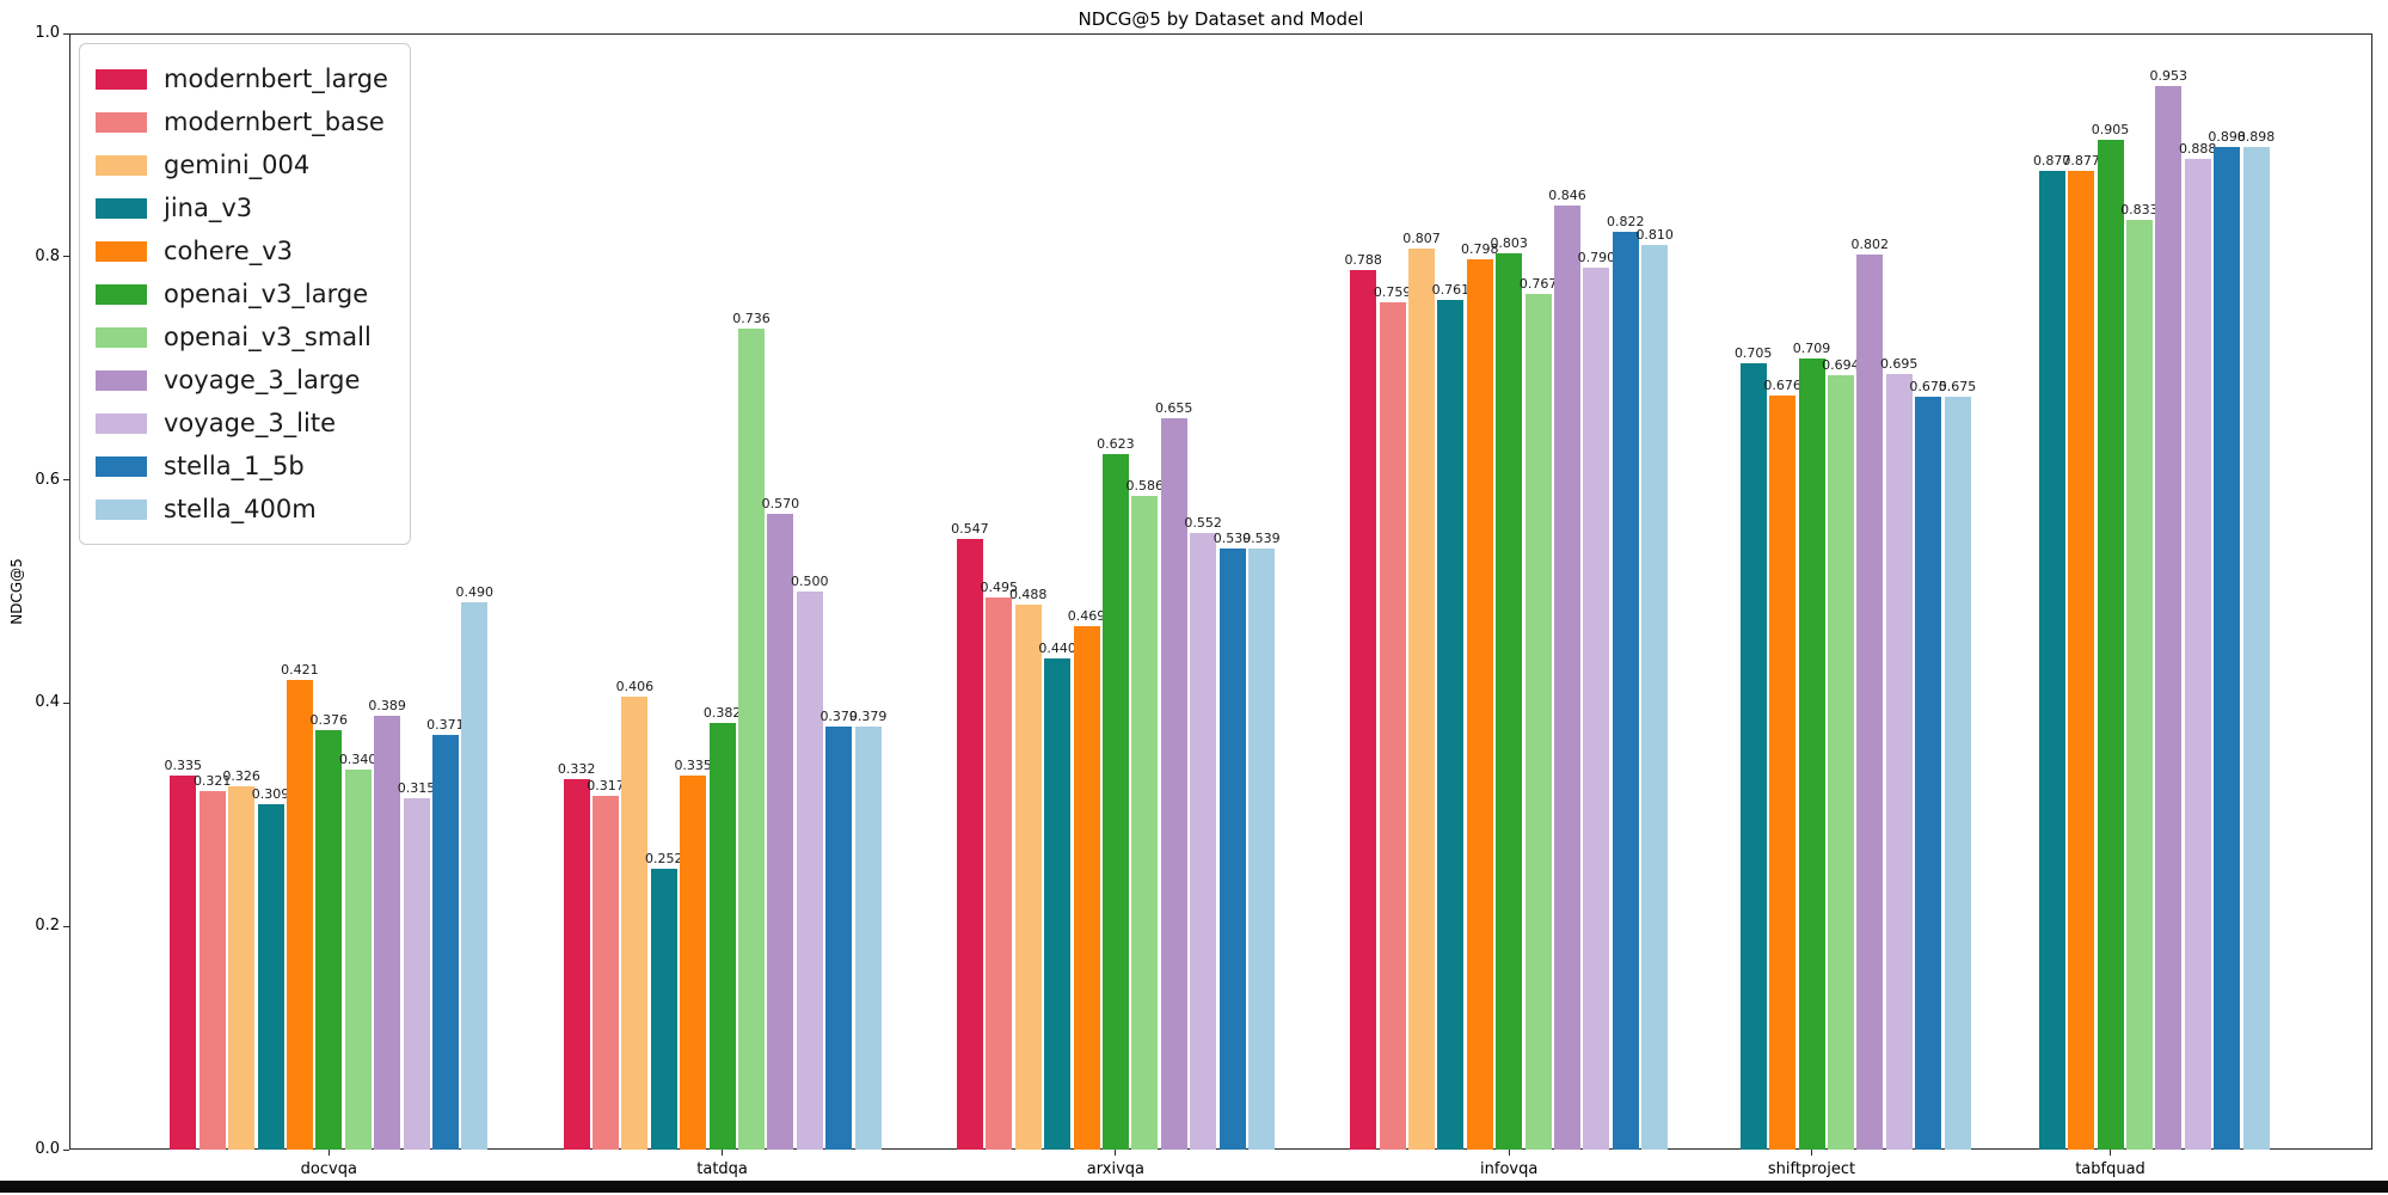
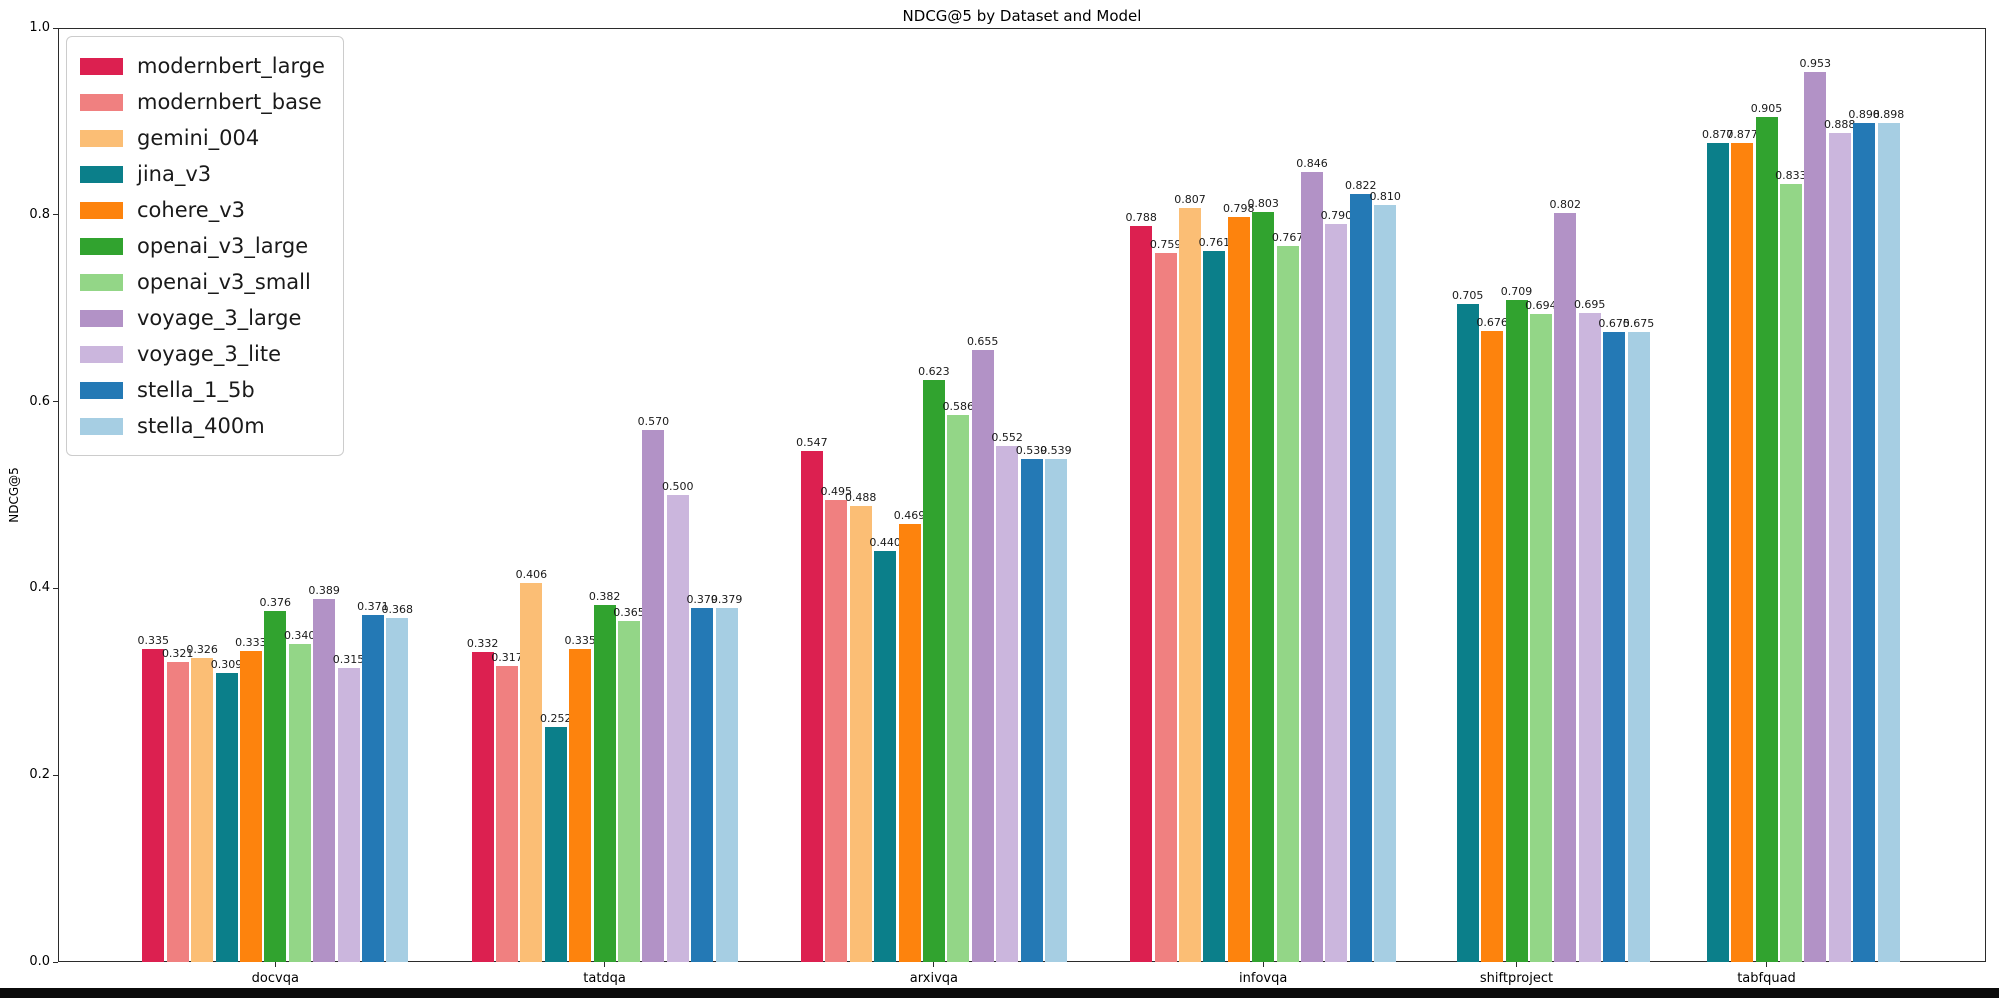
cohere_v3/docvqa: 0.421 -> 0.333
stella_400m/docvqa: 0.490 -> 0.368
openai_v3_small/tatdqa: 0.736 -> 0.365
